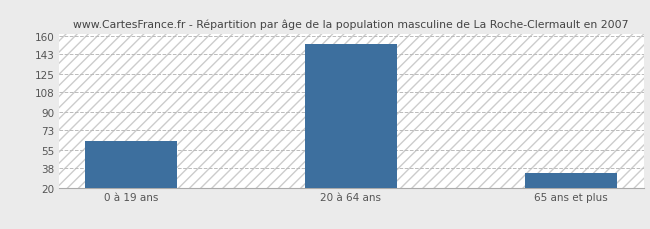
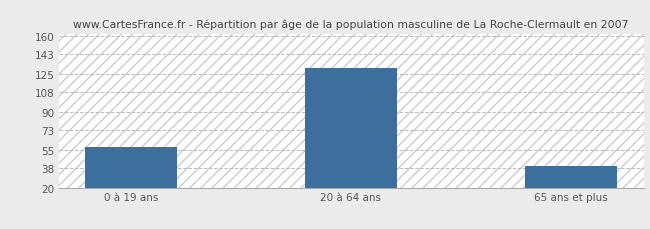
0 à 19 ans: 63 -> 57
20 à 64 ans: 152 -> 130
65 ans et plus: 33 -> 40
